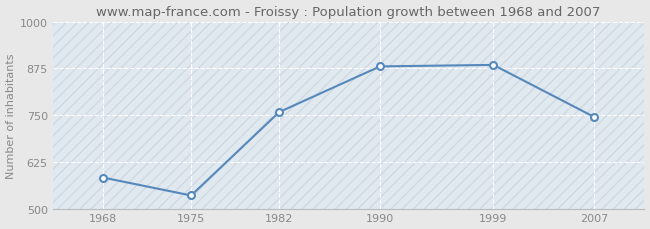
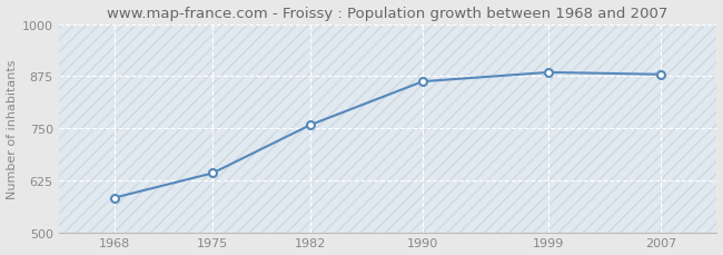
1975: 535 -> 642
1990: 880 -> 862
2007: 745 -> 879
